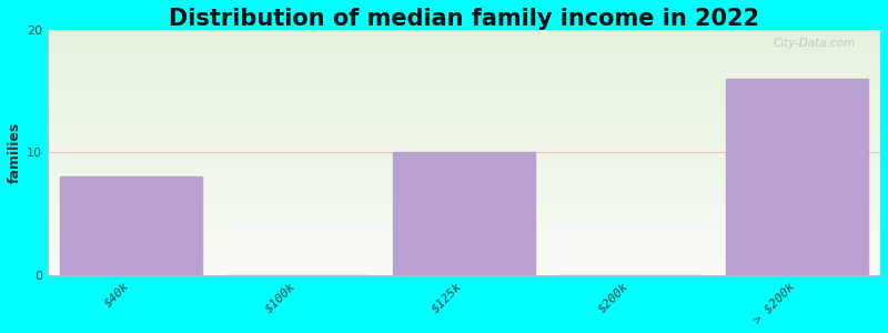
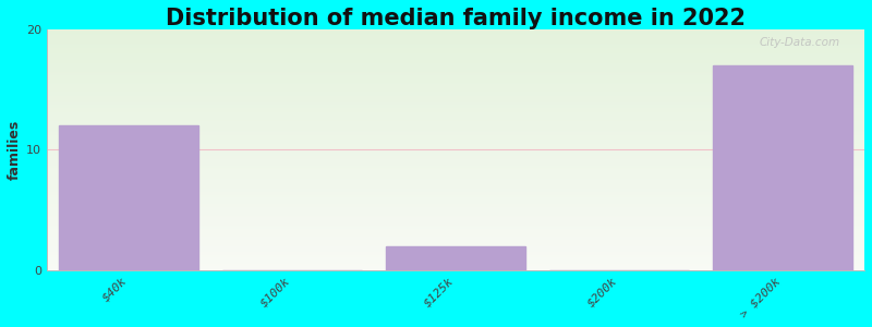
$40k: 8 -> 12
$125k: 10 -> 2
> $200k: 16 -> 17
